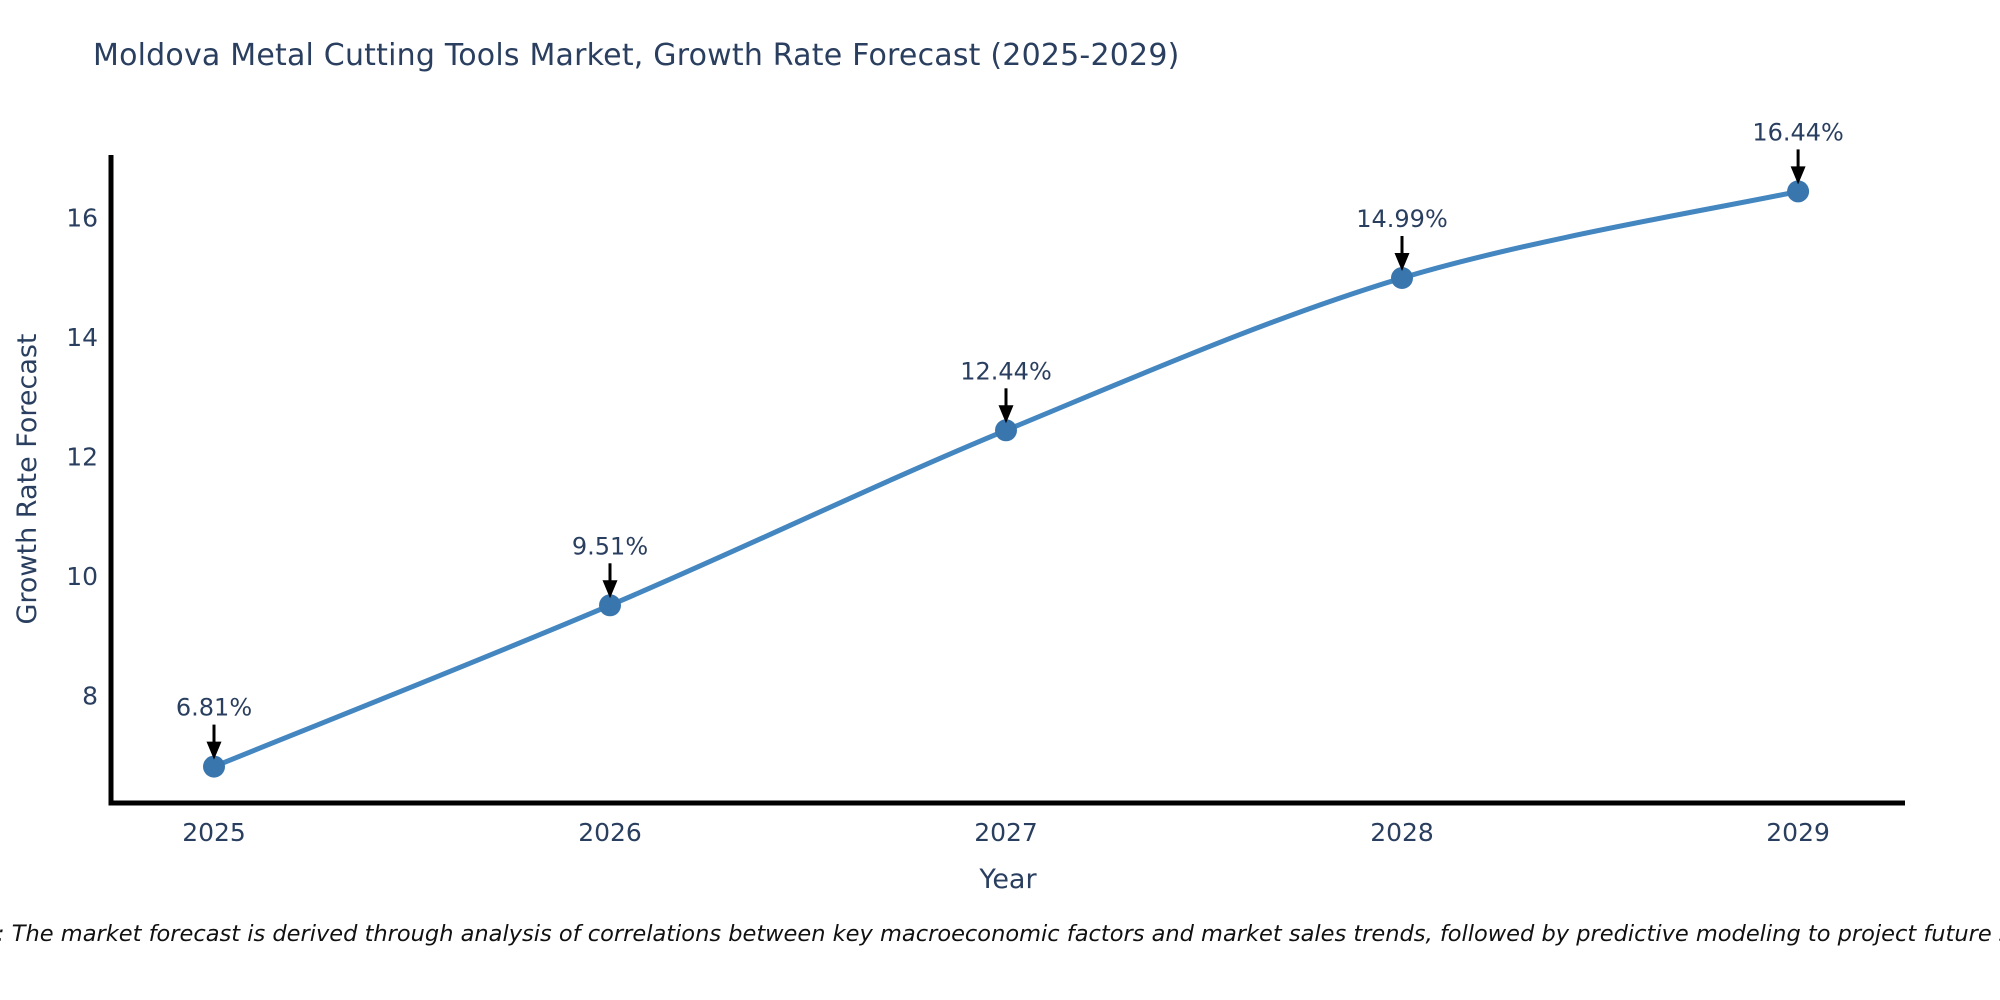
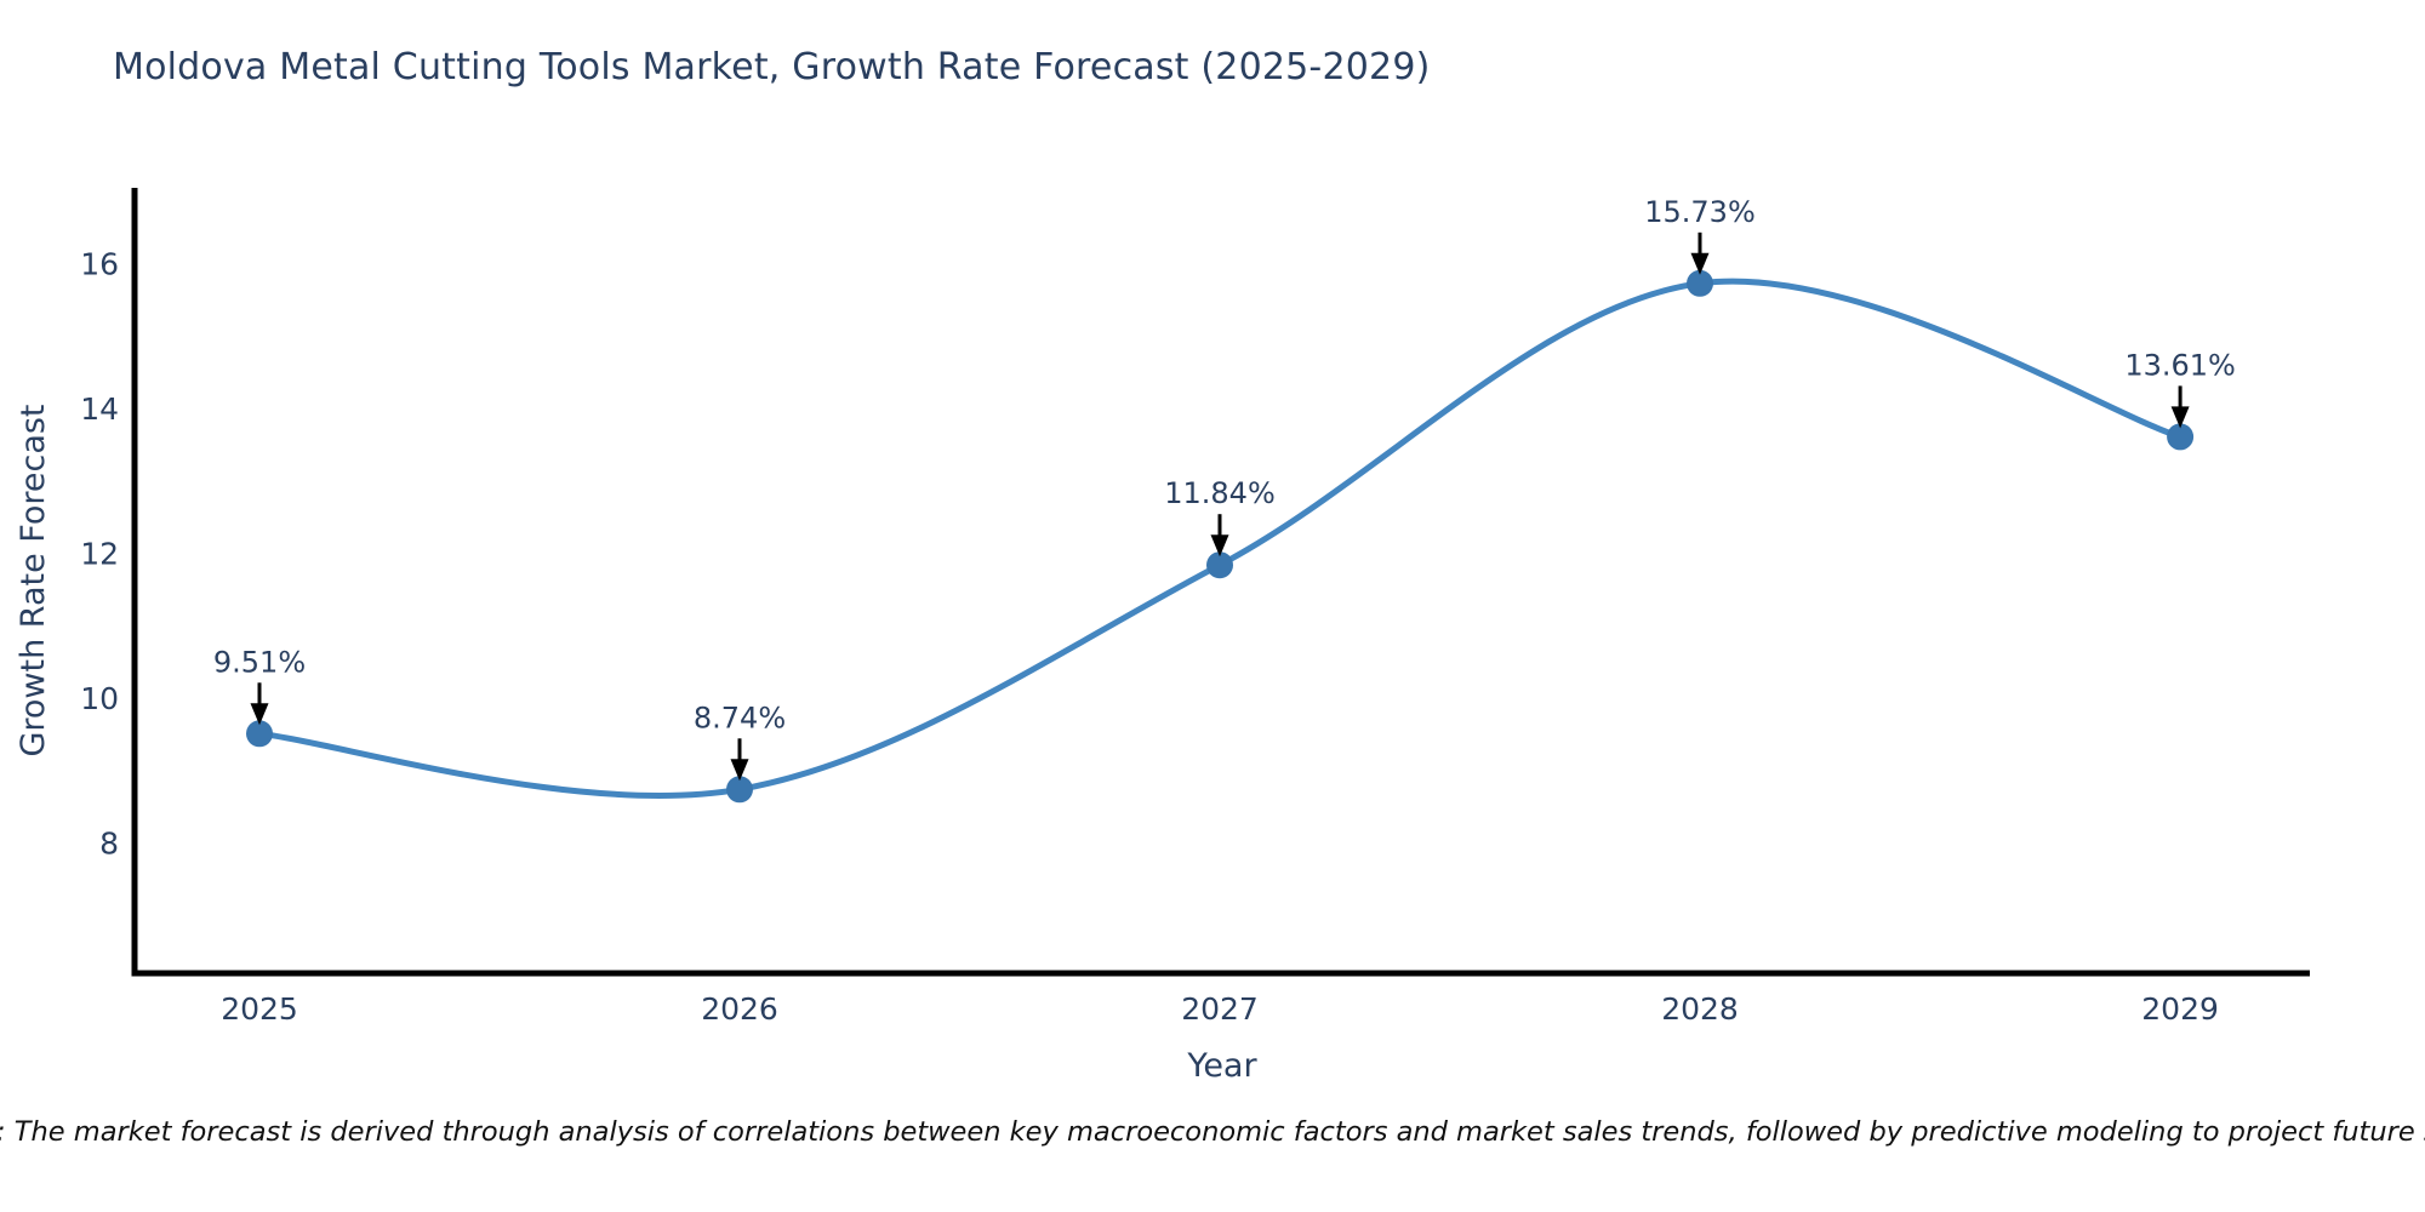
2025: 6.81% -> 9.51%
2026: 9.51% -> 8.74%
2027: 12.44% -> 11.84%
2028: 14.99% -> 15.73%
2029: 16.44% -> 13.61%
